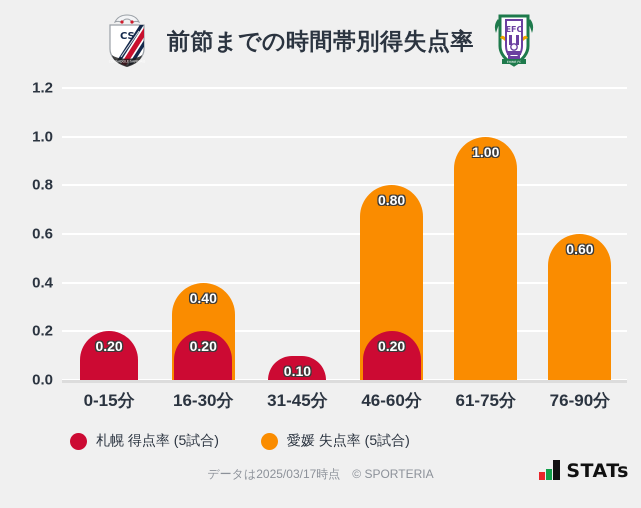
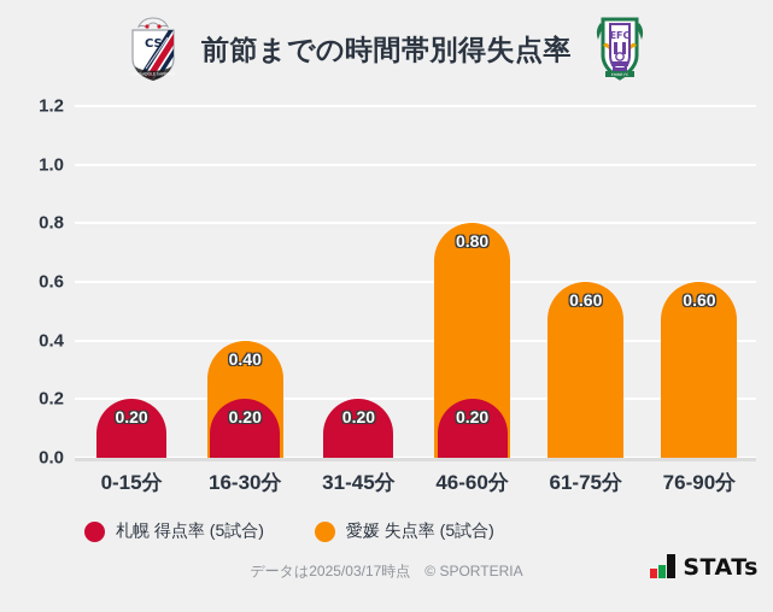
札幌 得点率 (5試合)/31-45分: 0.10 -> 0.20
愛媛 失点率 (5試合)/61-75分: 1.00 -> 0.60
